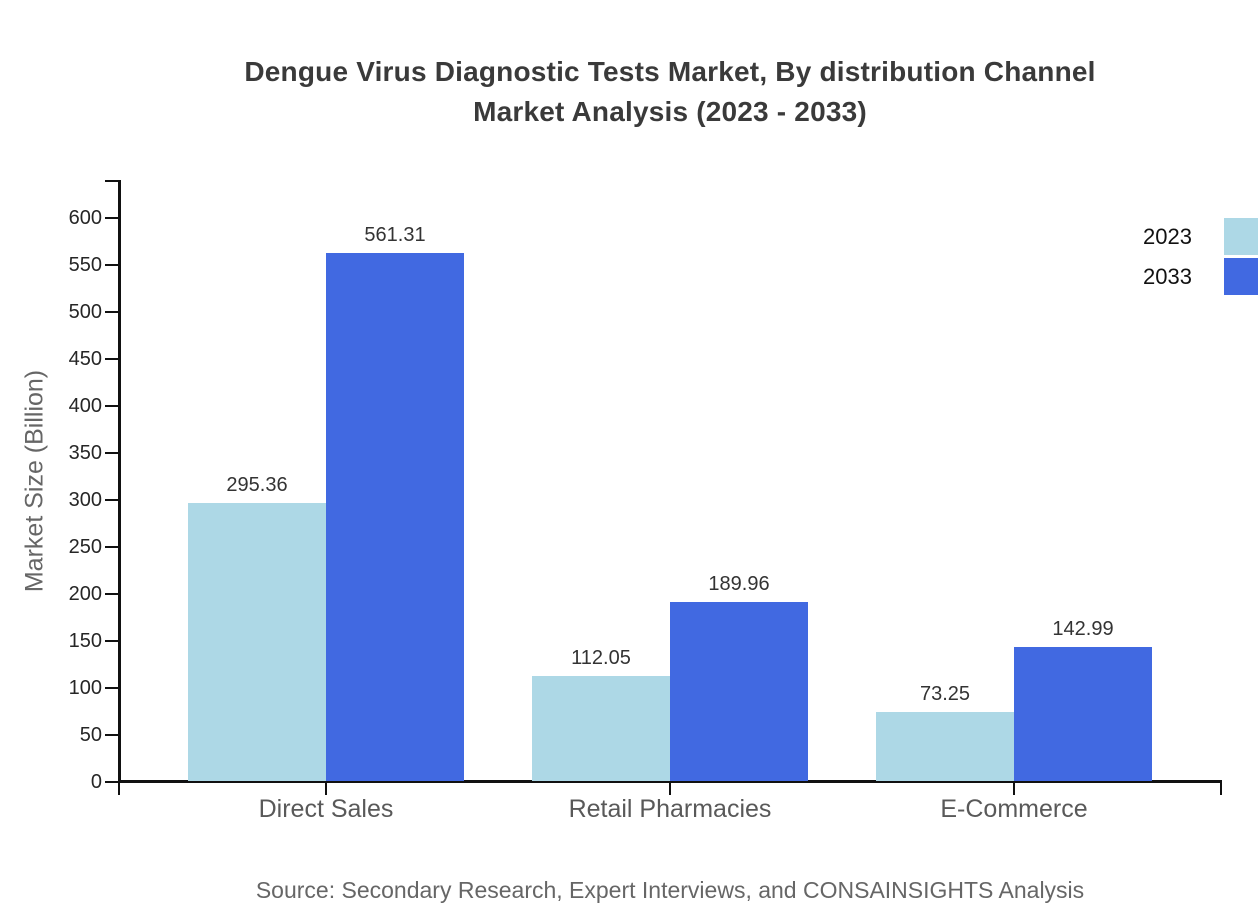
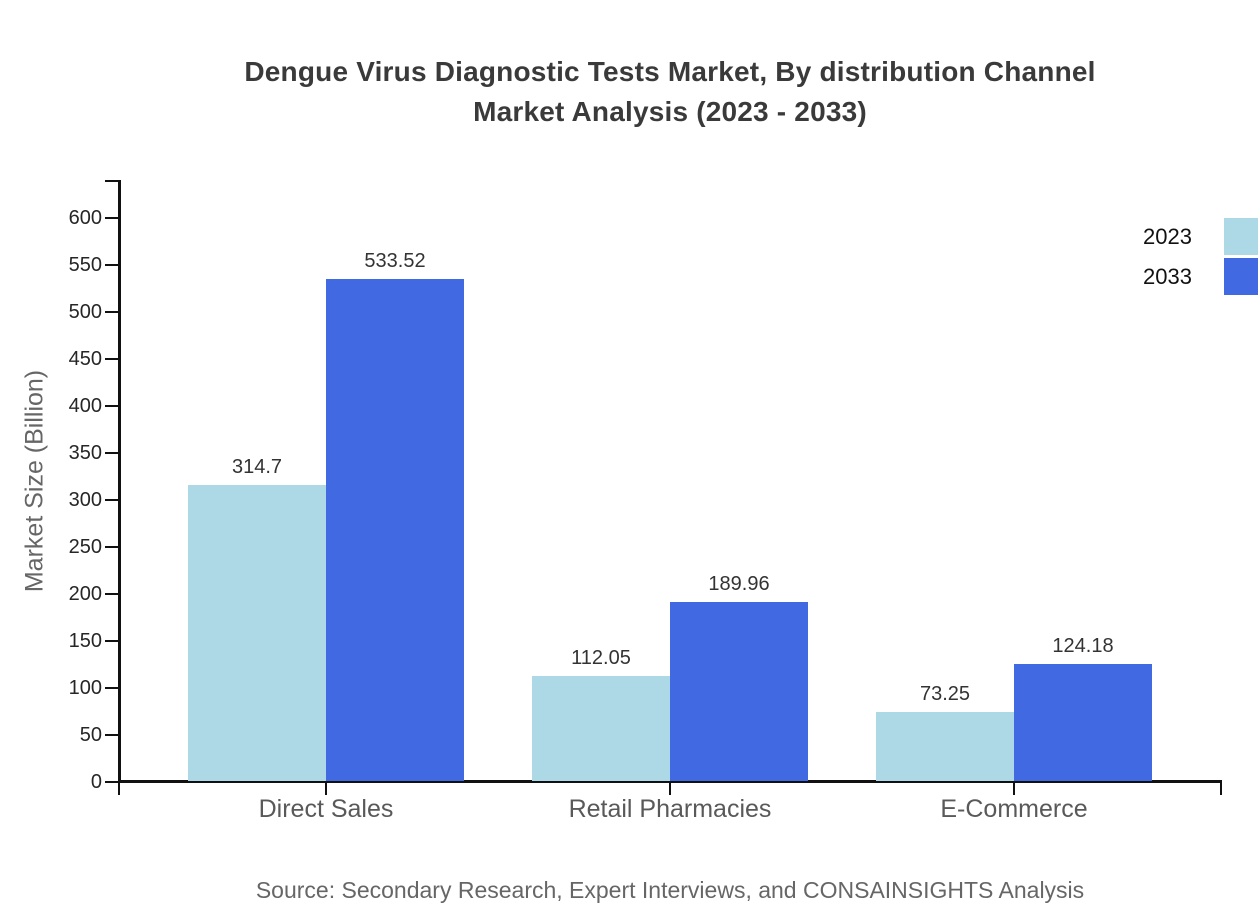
2023/Direct Sales: 295.36 -> 314.7
2033/Direct Sales: 561.31 -> 533.52
2033/E-Commerce: 142.99 -> 124.18
